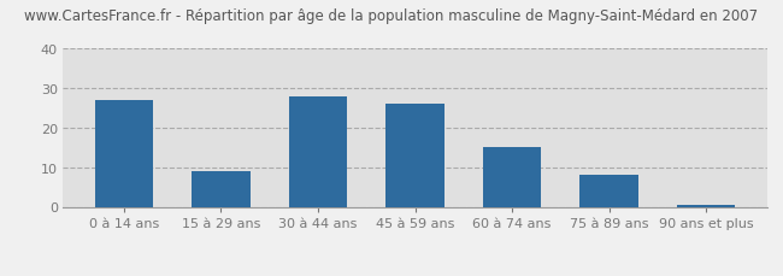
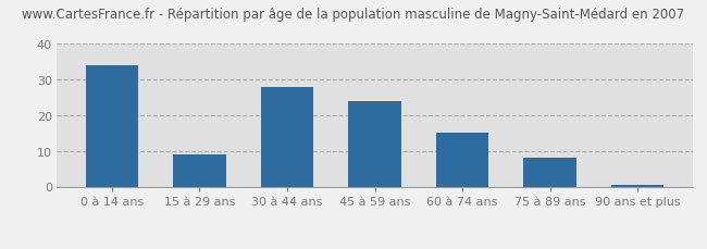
0 à 14 ans: 27.0 -> 34.0
45 à 59 ans: 26.0 -> 24.0
